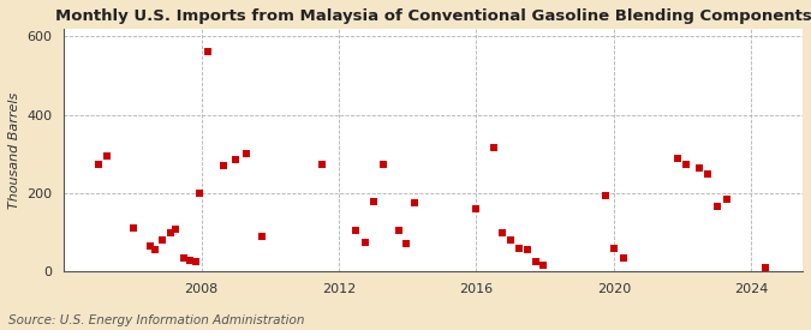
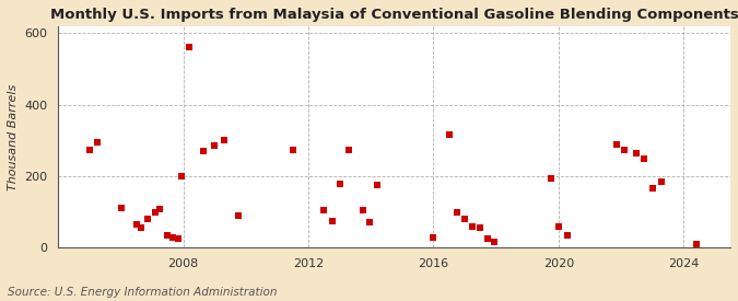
2016: 160 -> 30
